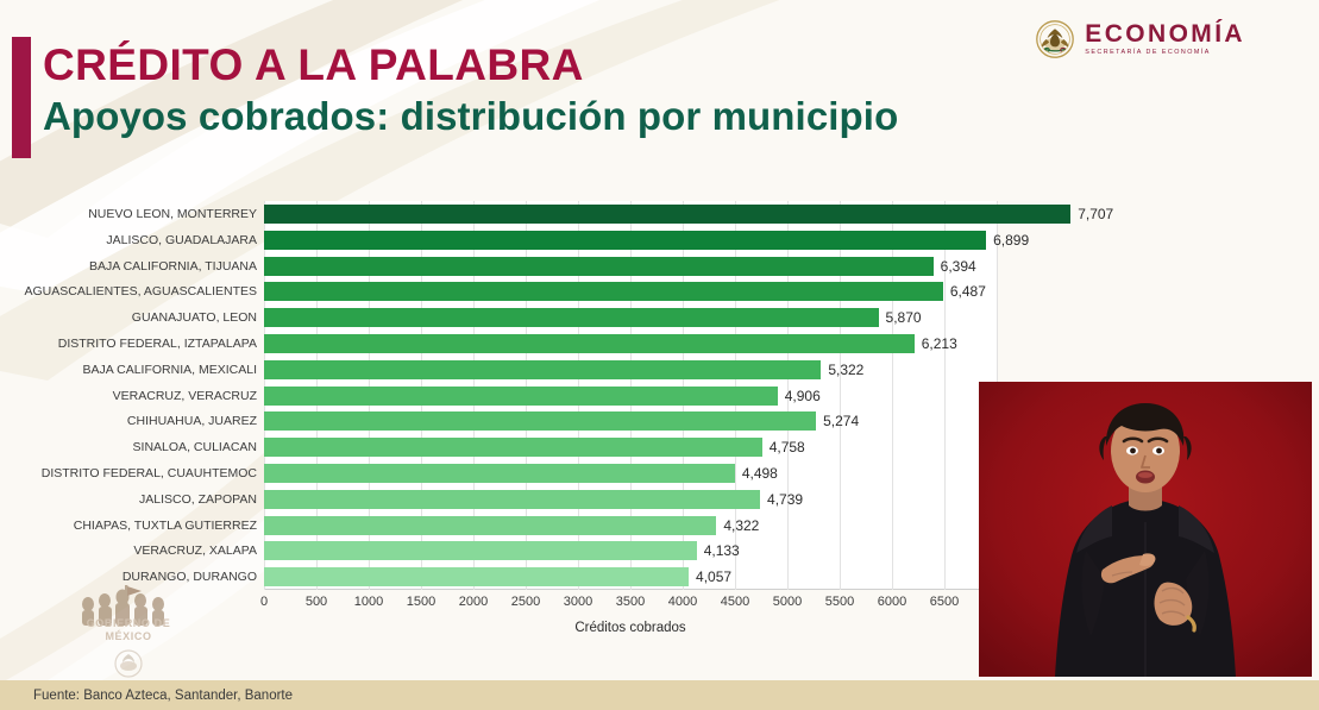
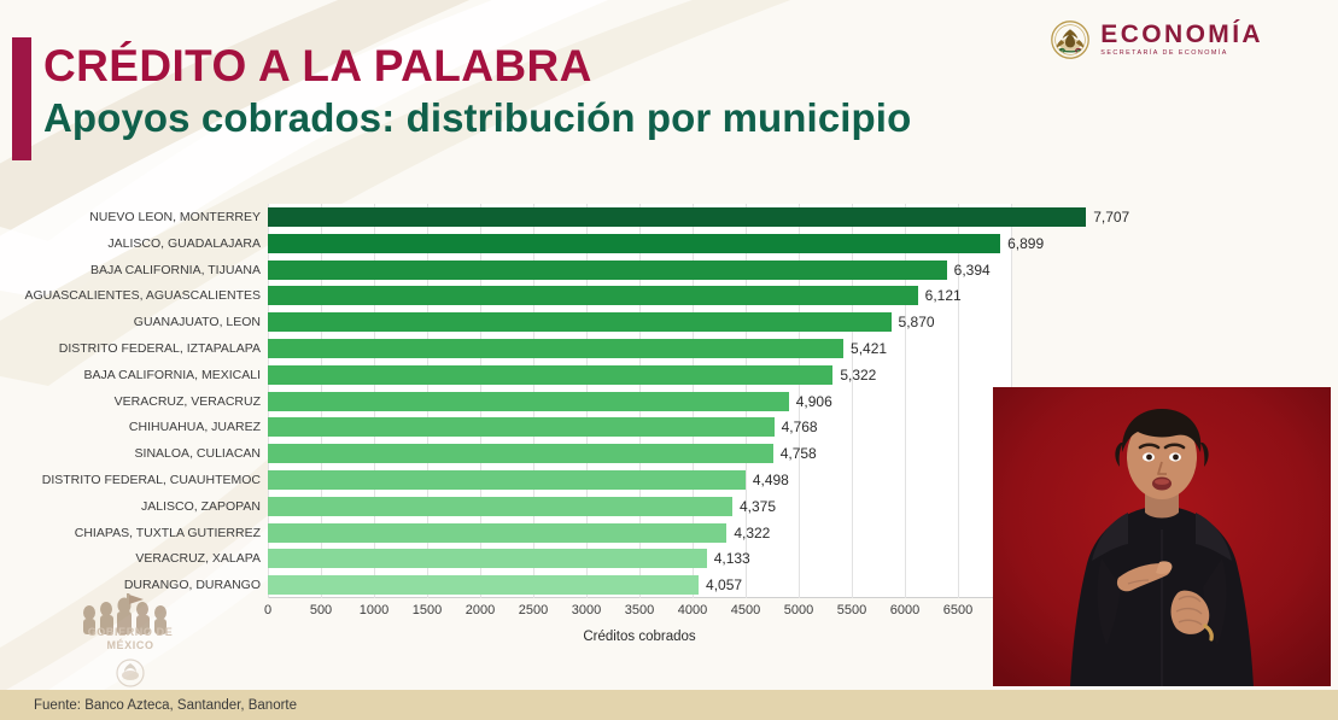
AGUASCALIENTES, AGUASCALIENTES: 6,487 -> 6,121
DISTRITO FEDERAL, IZTAPALAPA: 6,213 -> 5,421
CHIHUAHUA, JUAREZ: 5,274 -> 4,768
JALISCO, ZAPOPAN: 4,739 -> 4,375
